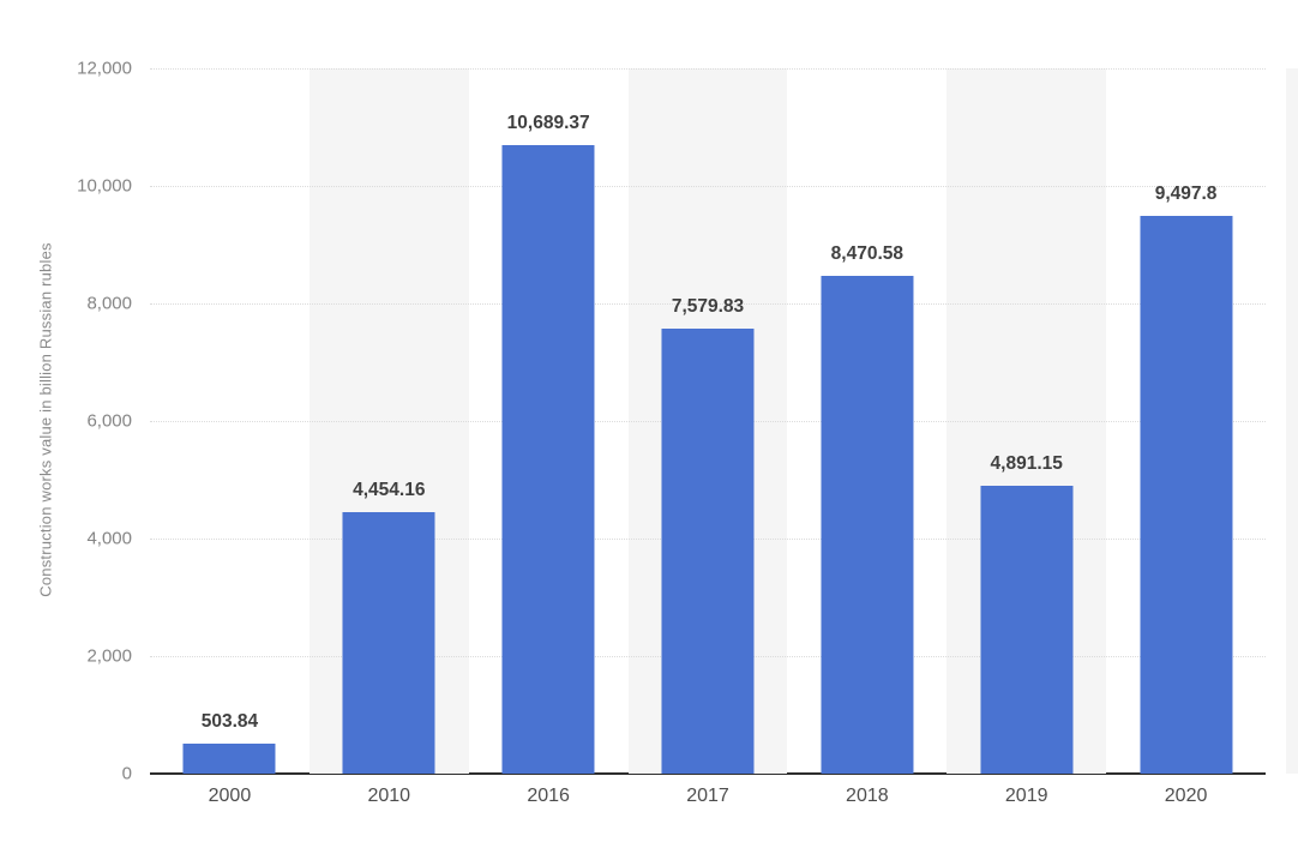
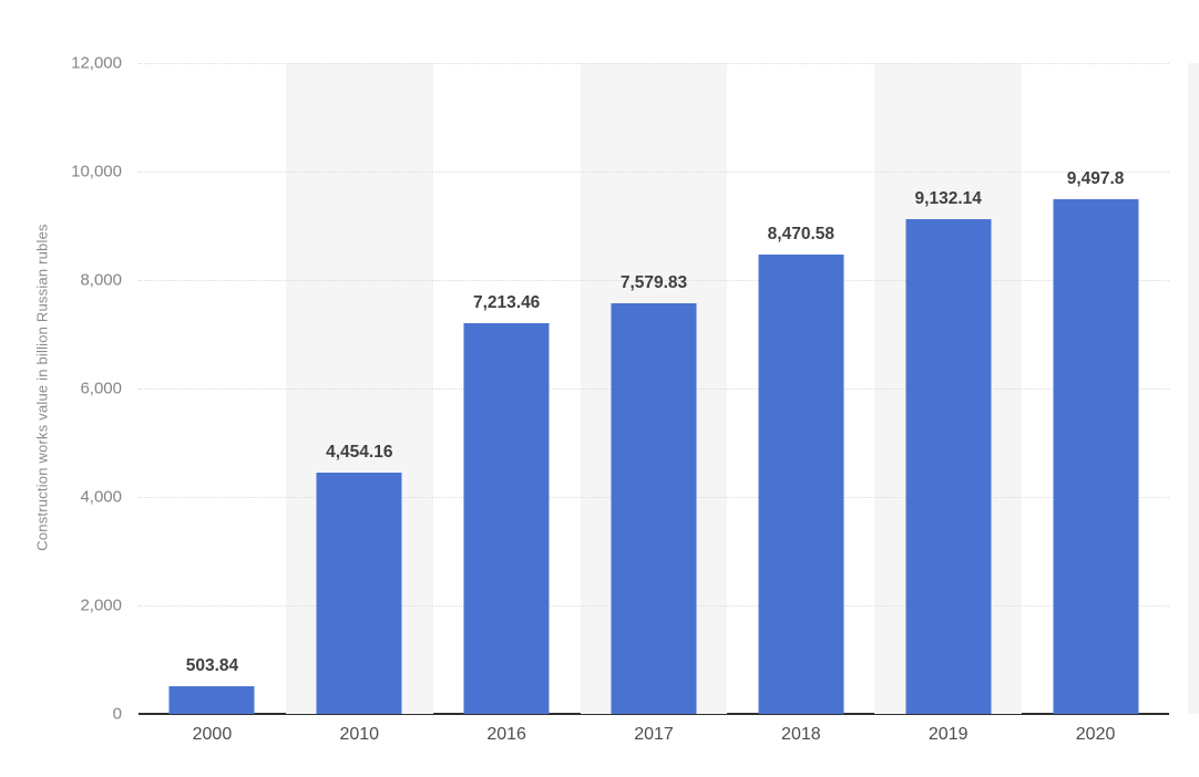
2016: 10,689.37 -> 7,213.46
2019: 4,891.15 -> 9,132.14
